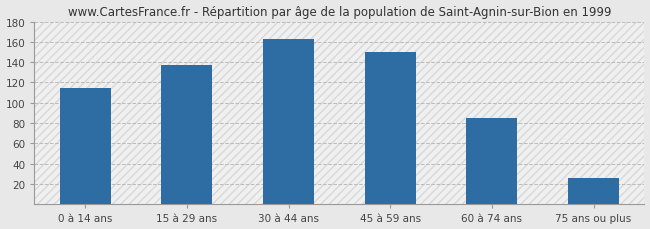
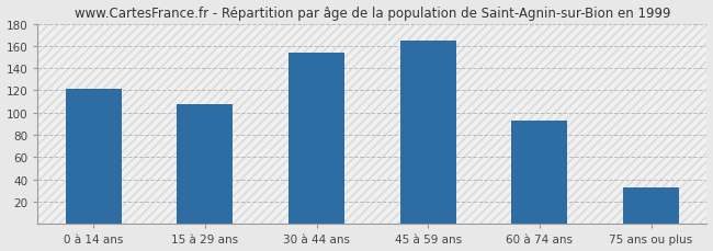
0 à 14 ans: 115 -> 121
15 à 29 ans: 137 -> 108
30 à 44 ans: 163 -> 154
45 à 59 ans: 150 -> 165
60 à 74 ans: 85 -> 93
75 ans ou plus: 26 -> 33
